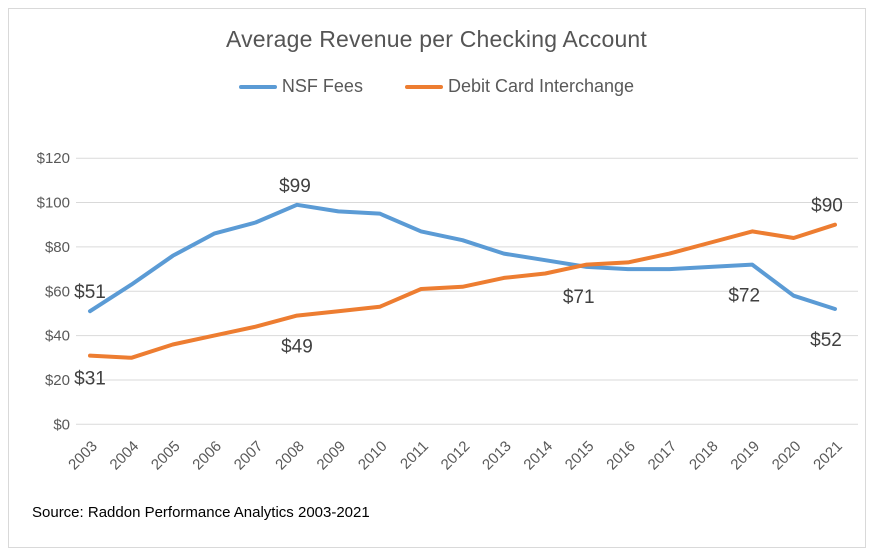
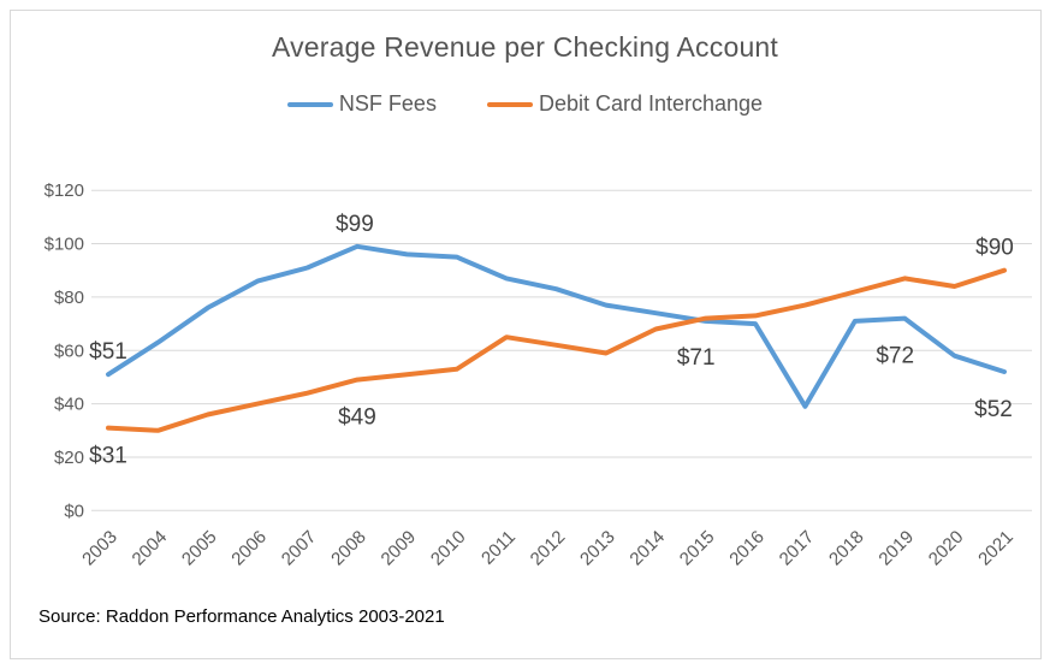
Debit Card Interchange/2011: $61 -> $65
Debit Card Interchange/2013: $66 -> $59
NSF Fees/2017: $70 -> $39
